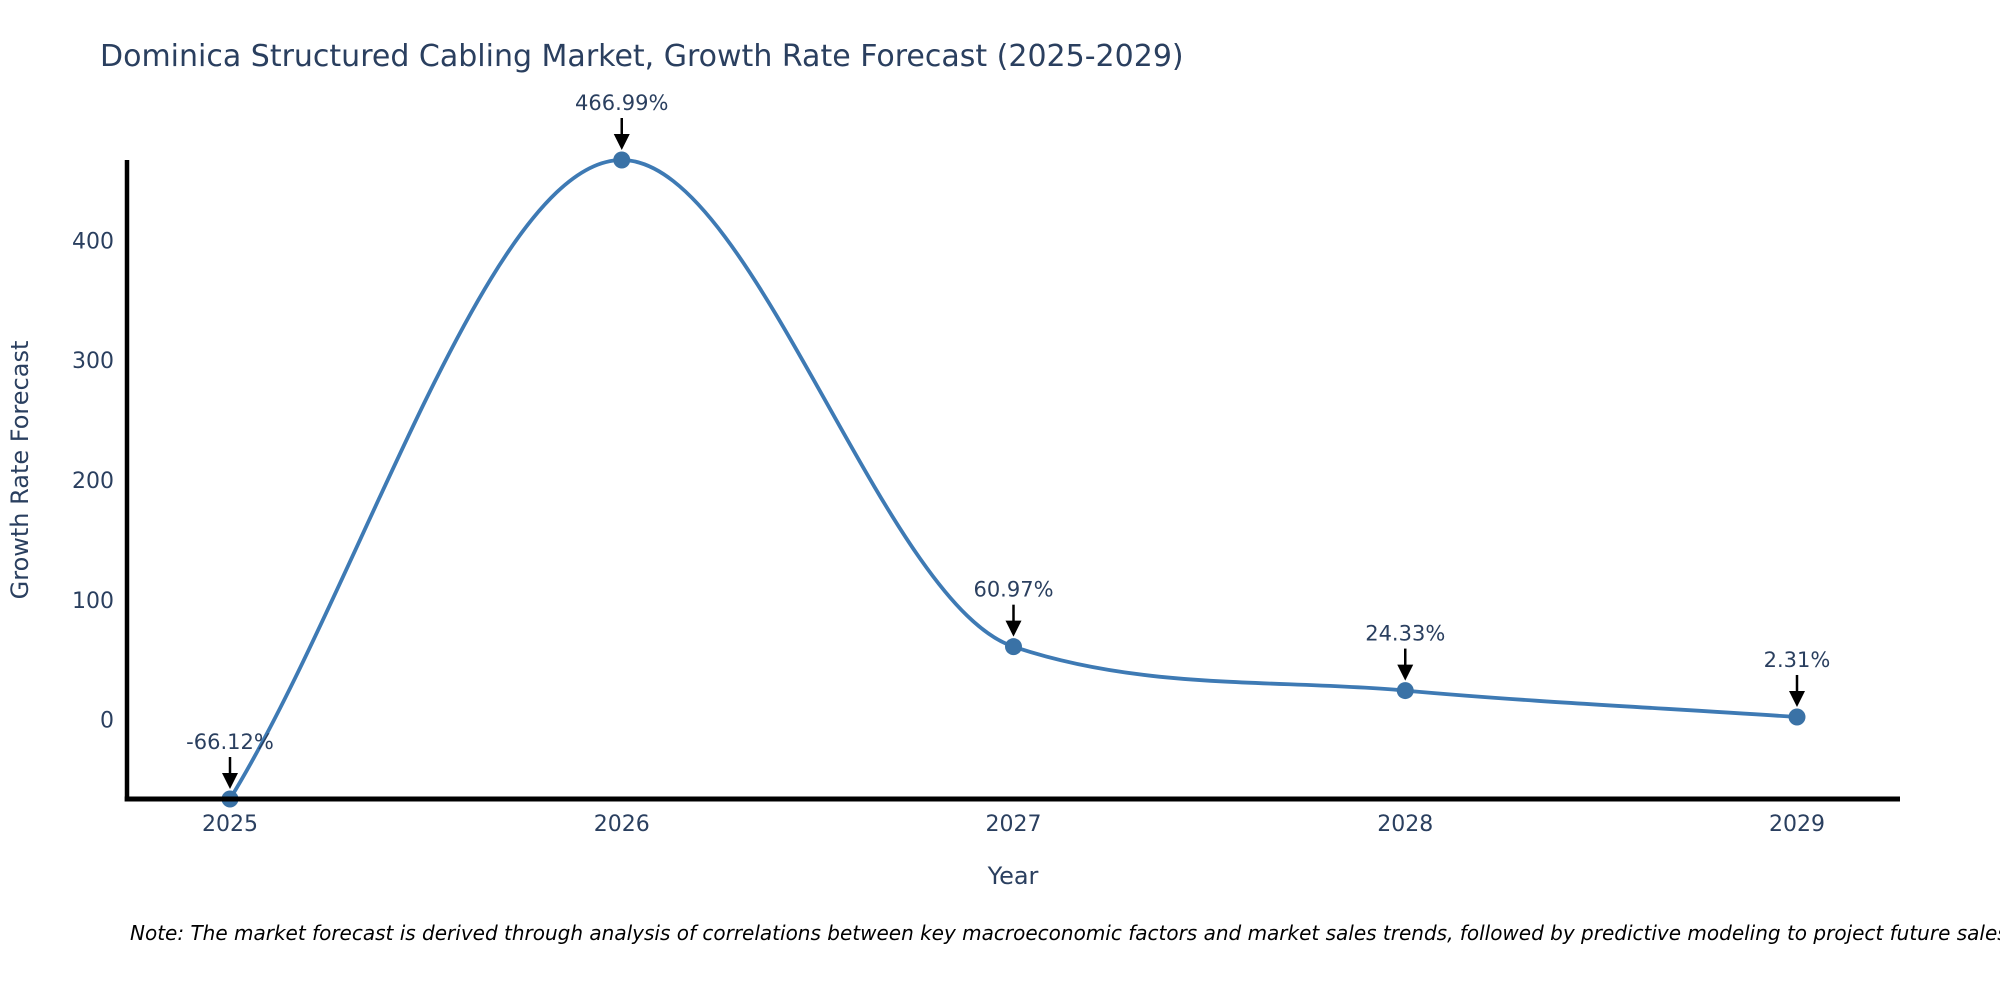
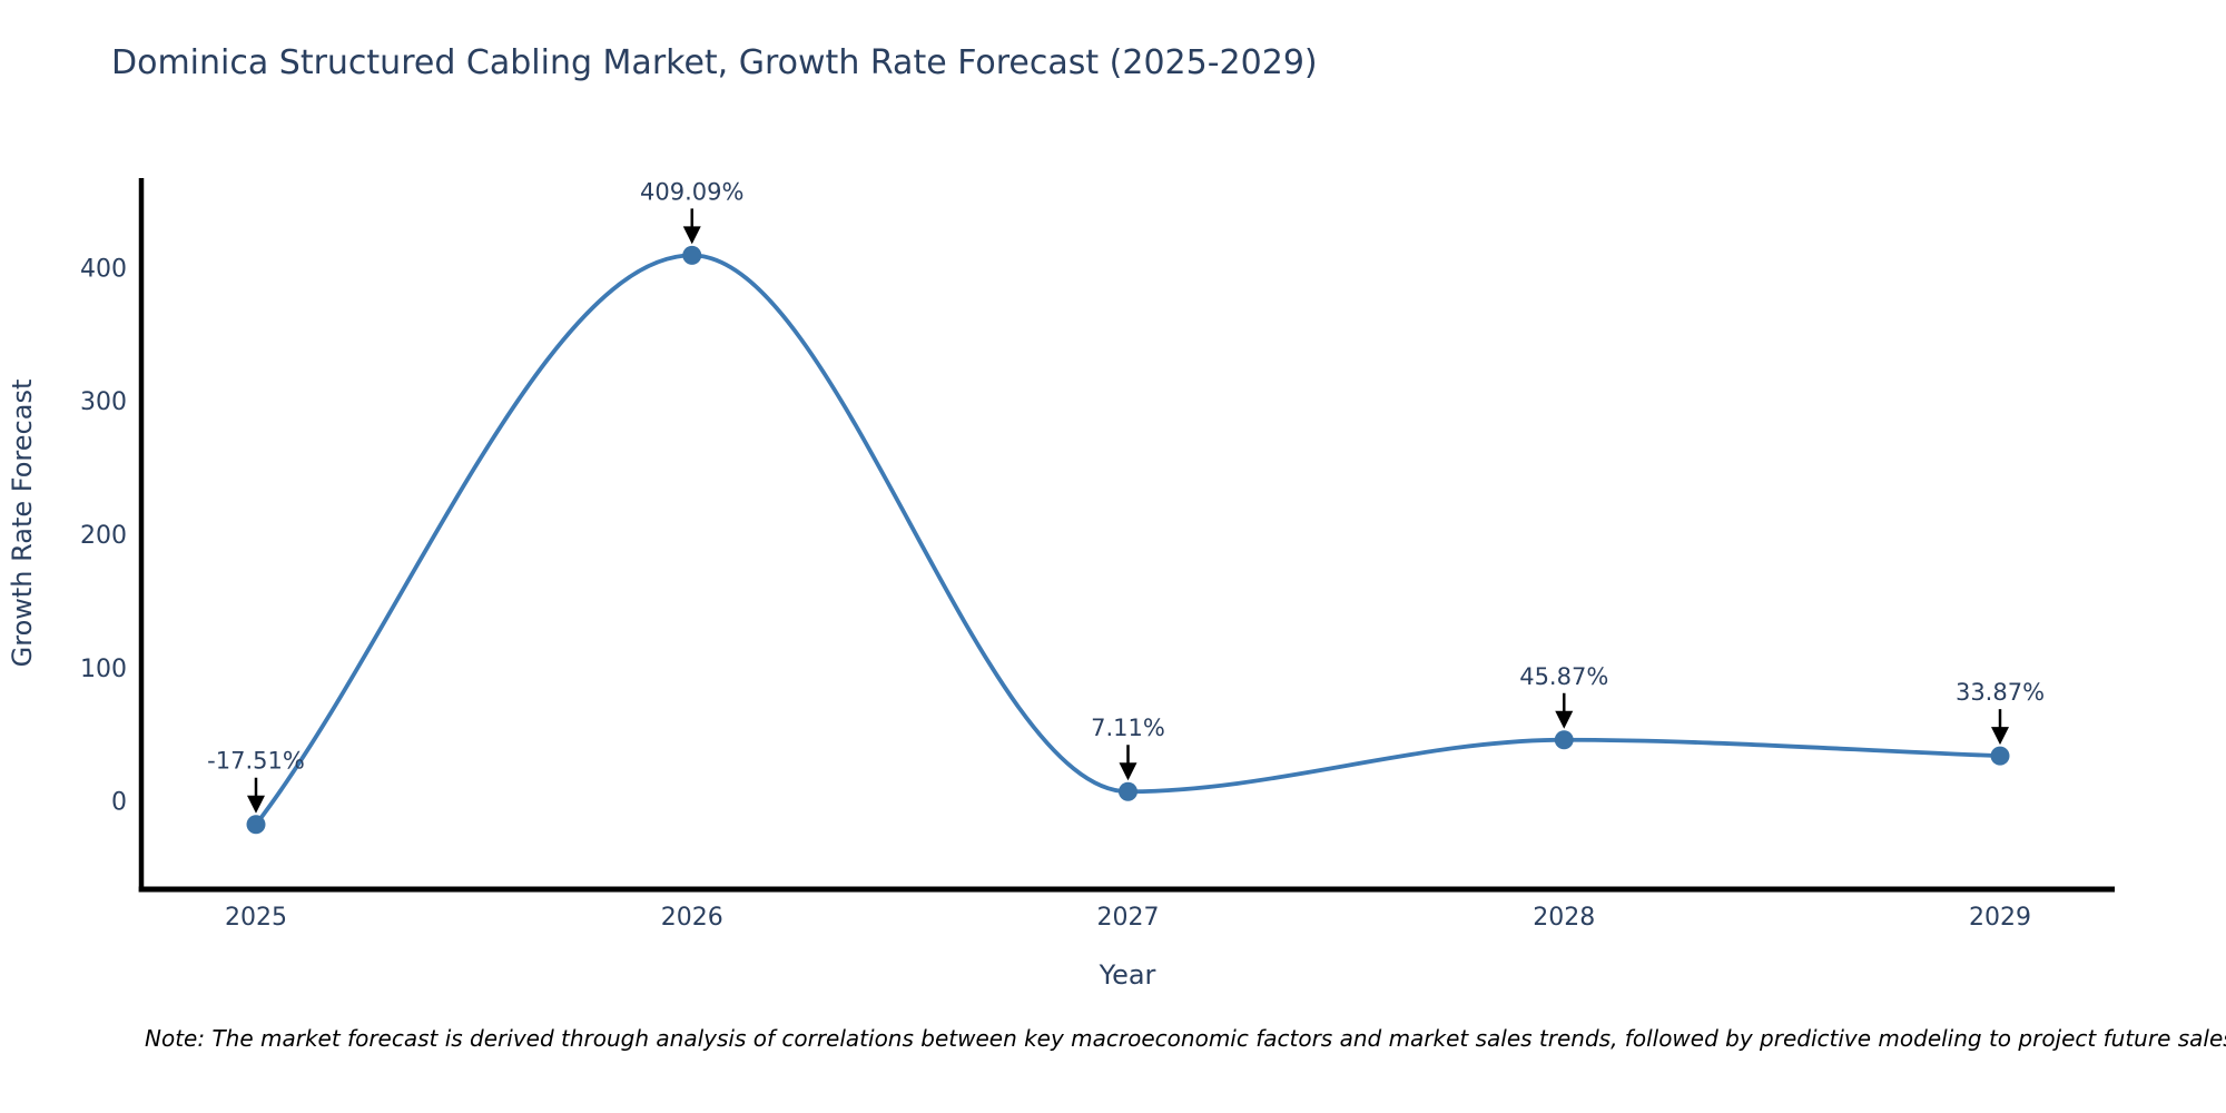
2025: -66.12% -> -17.51%
2026: 466.99% -> 409.09%
2027: 60.97% -> 7.11%
2028: 24.33% -> 45.87%
2029: 2.31% -> 33.87%
